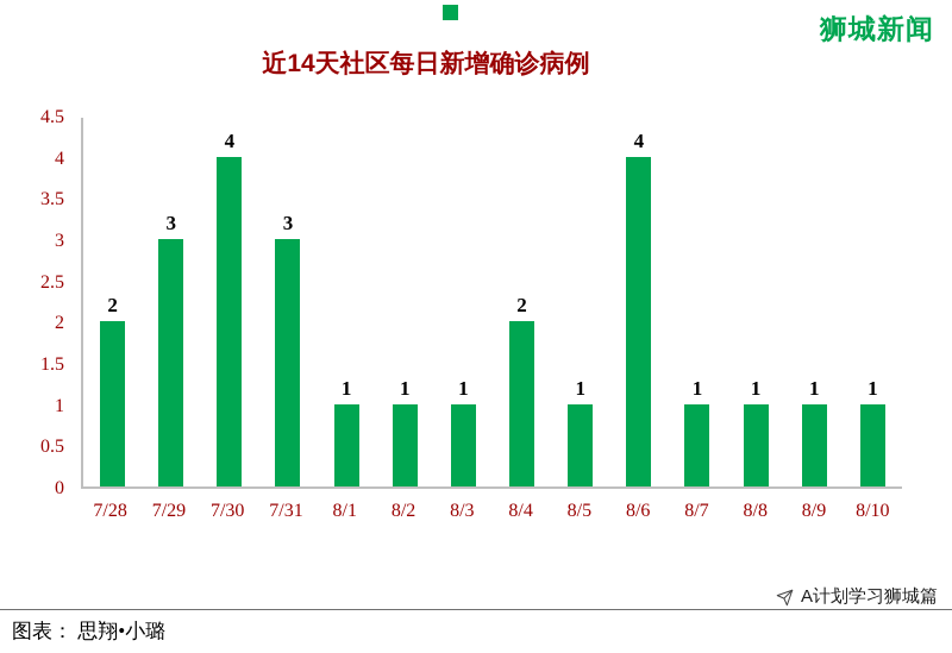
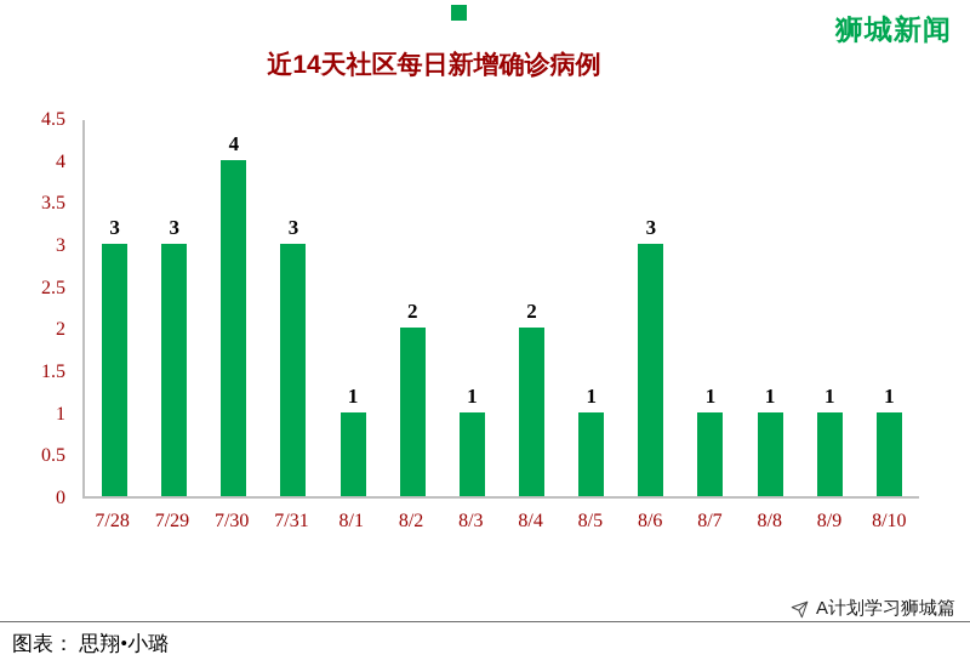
7/28: 2 -> 3
8/2: 1 -> 2
8/6: 4 -> 3
